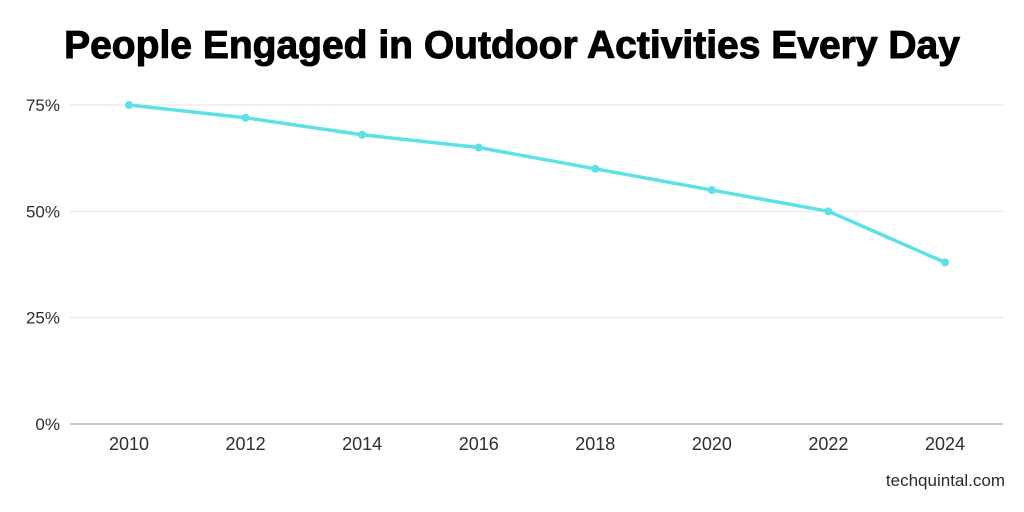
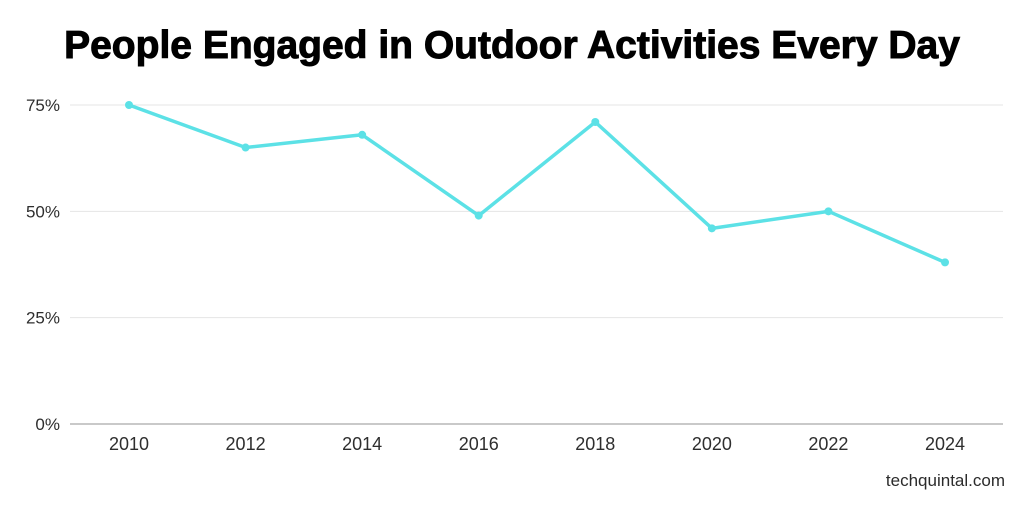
2012: 72% -> 65%
2016: 65% -> 49%
2018: 60% -> 71%
2020: 55% -> 46%
